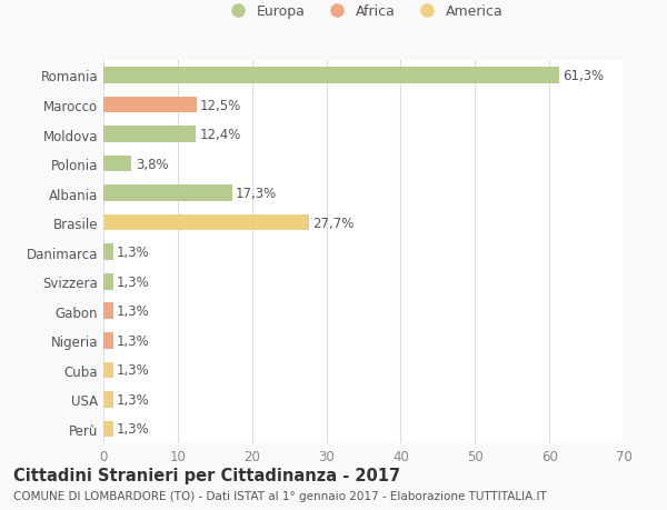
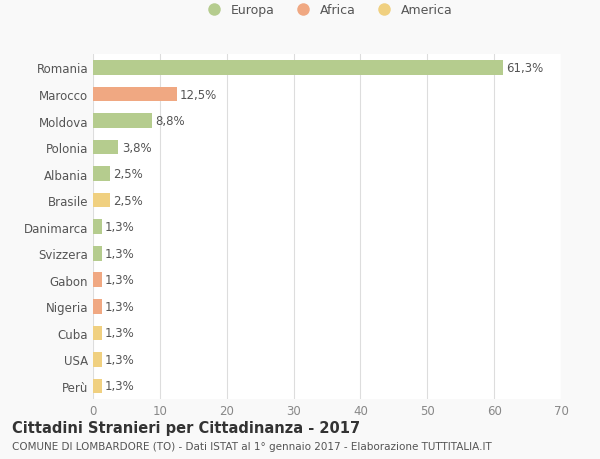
Moldova: 12,4% -> 8,8%
Albania: 17,3% -> 2,5%
Brasile: 27,7% -> 2,5%
